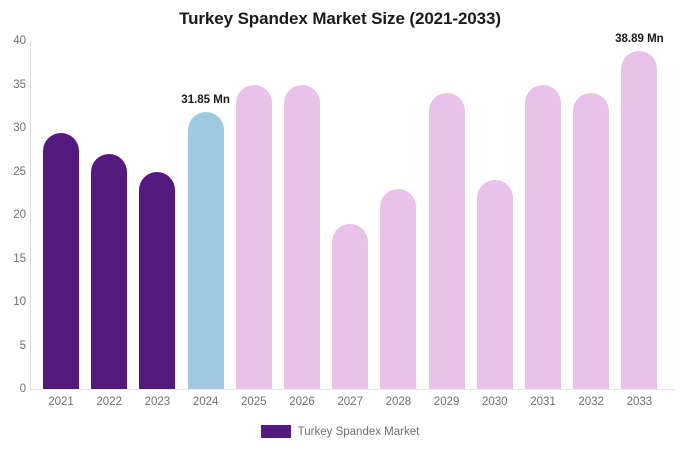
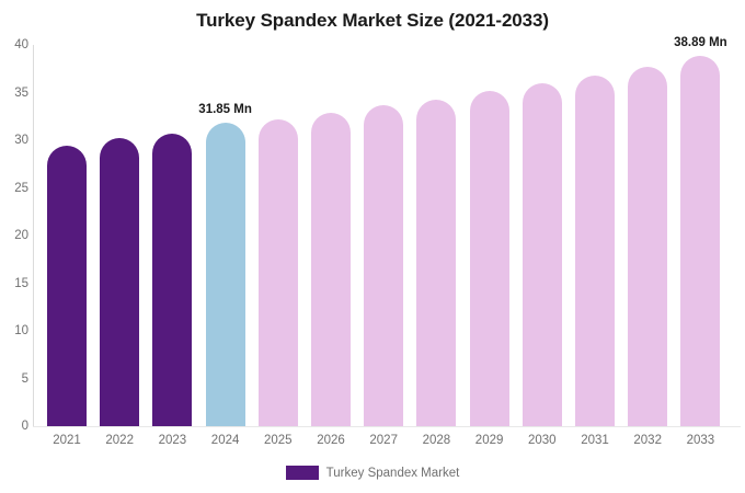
2022: 27 -> 30
2023: 25 -> 31
2025: 35 -> 32
2026: 35 -> 33
2027: 19 -> 34
2028: 23 -> 34
2029: 34 -> 35
2030: 24 -> 36
2031: 35 -> 37
2032: 34 -> 38
